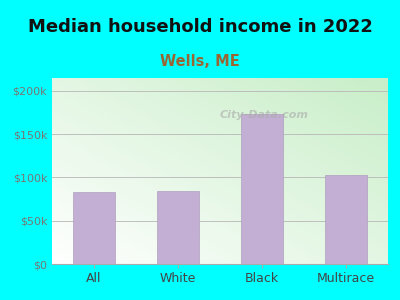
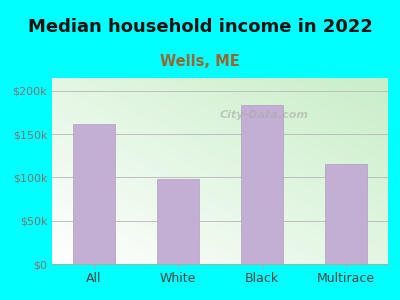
All: $83k -> $162k
White: $84k -> $98k
Black: $173k -> $184k
Multirace: $103k -> $116k
